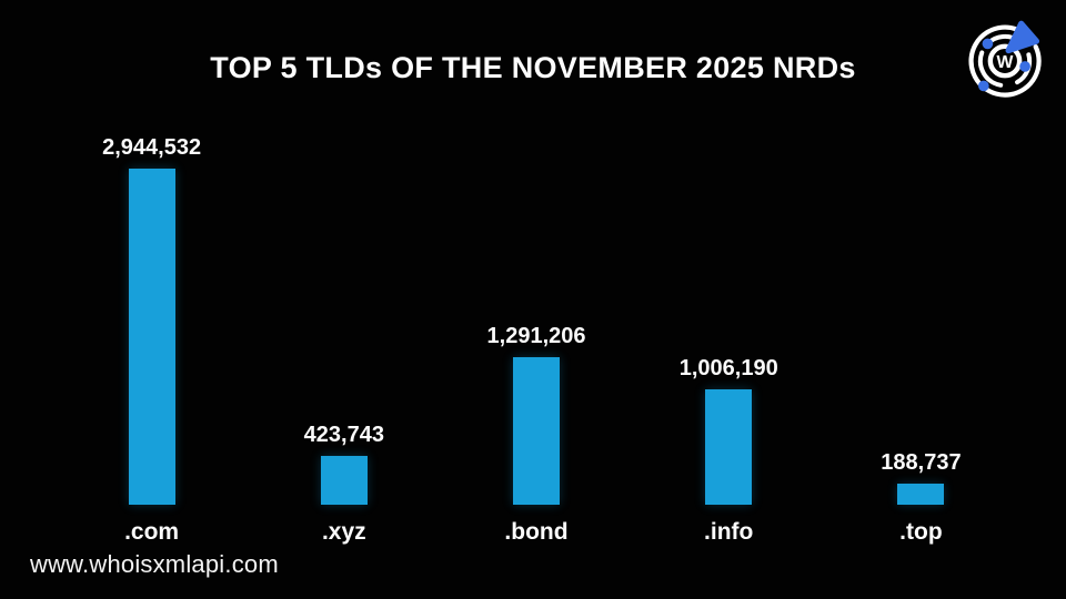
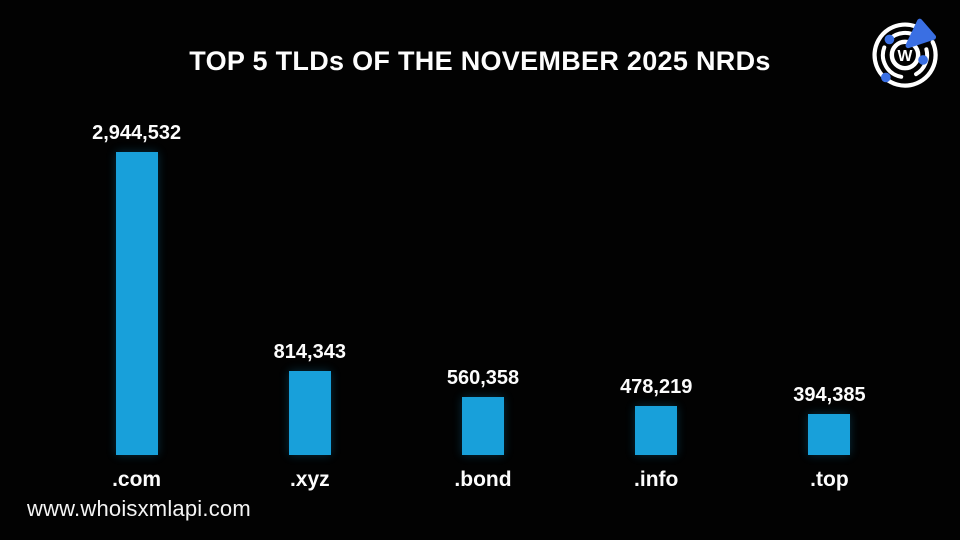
.xyz: 423,743 -> 814,343
.bond: 1,291,206 -> 560,358
.info: 1,006,190 -> 478,219
.top: 188,737 -> 394,385
